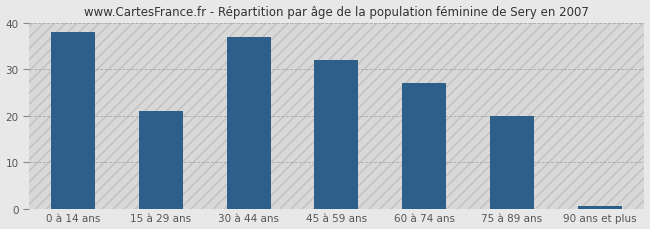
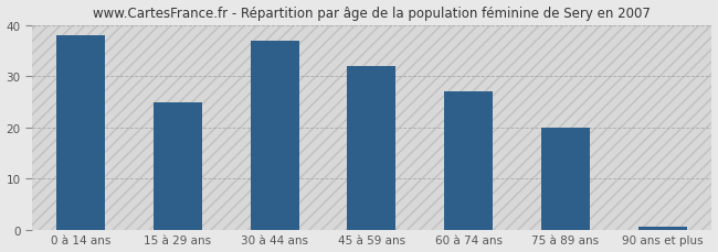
15 à 29 ans: 21.0 -> 25.0
